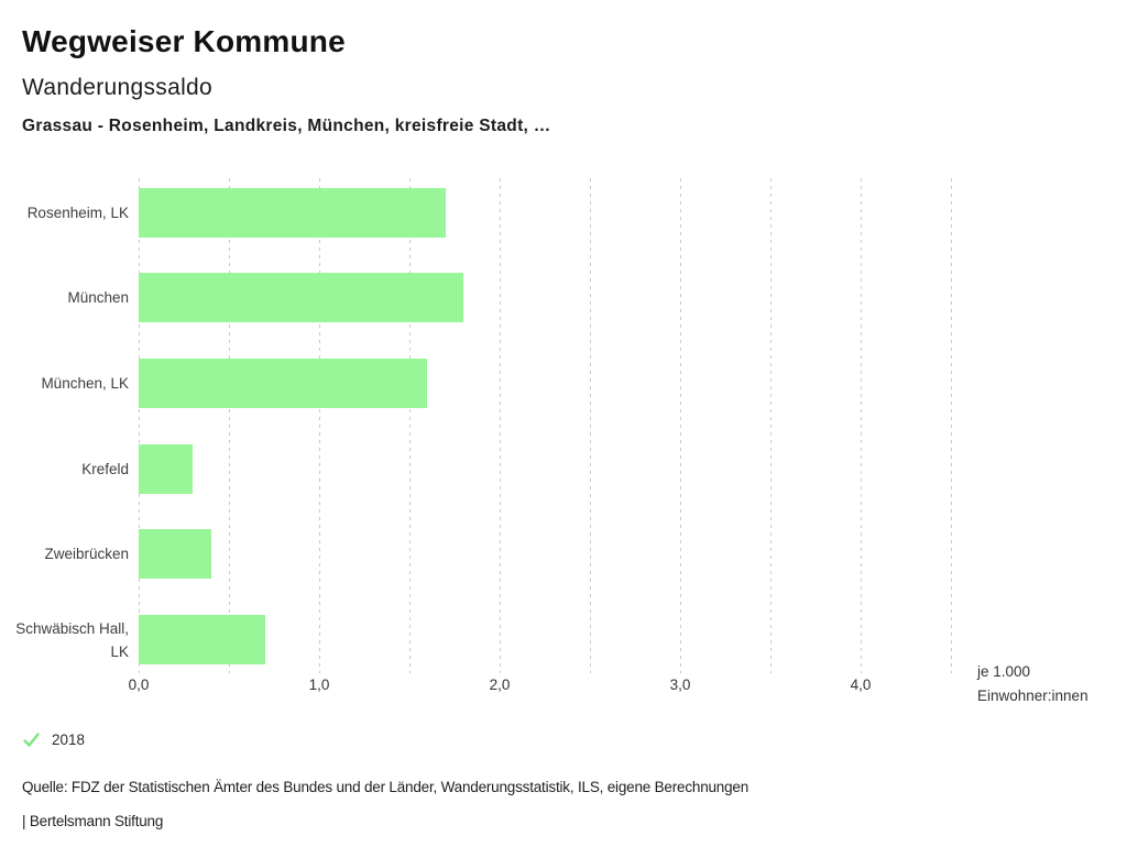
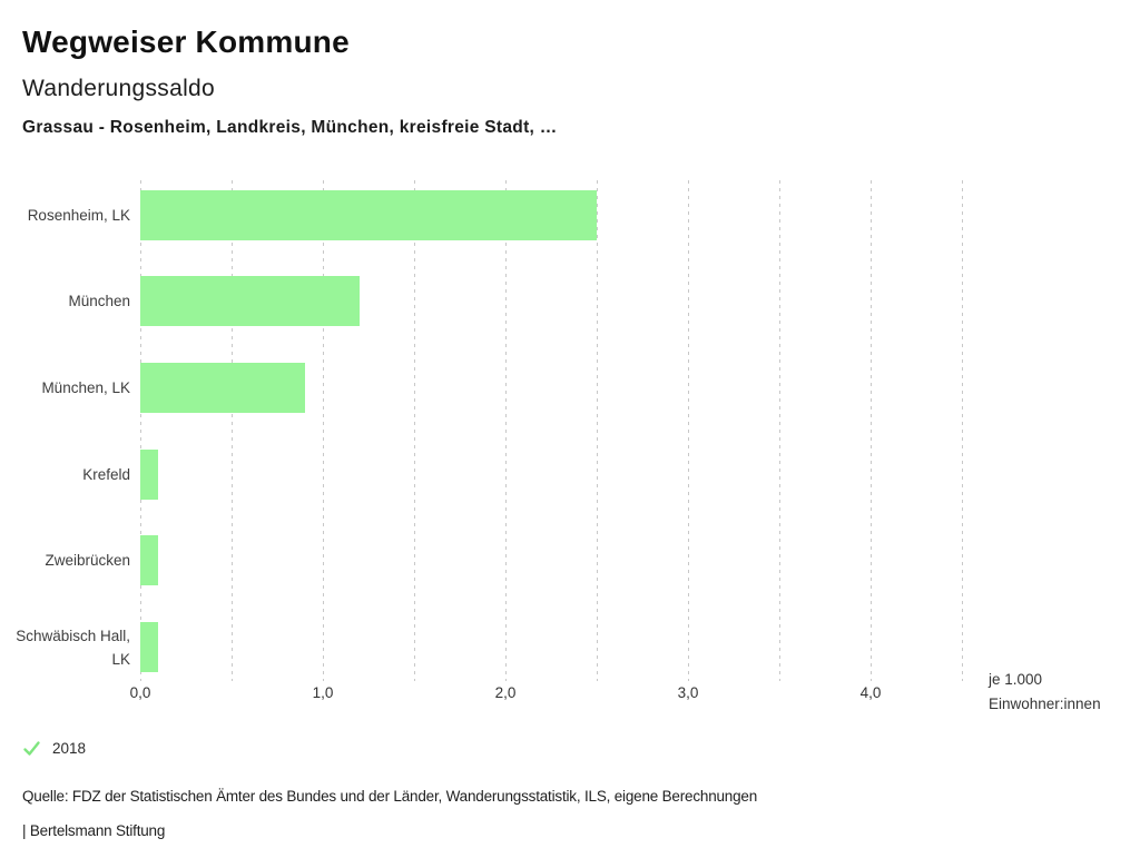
Rosenheim, LK: 1,7 -> 2,5
München: 1,8 -> 1,2
München, LK: 1,6 -> 0,9
Krefeld: 0,3 -> 0,1
Zweibrücken: 0,4 -> 0,1
Schwäbisch Hall, LK: 0,7 -> 0,1
